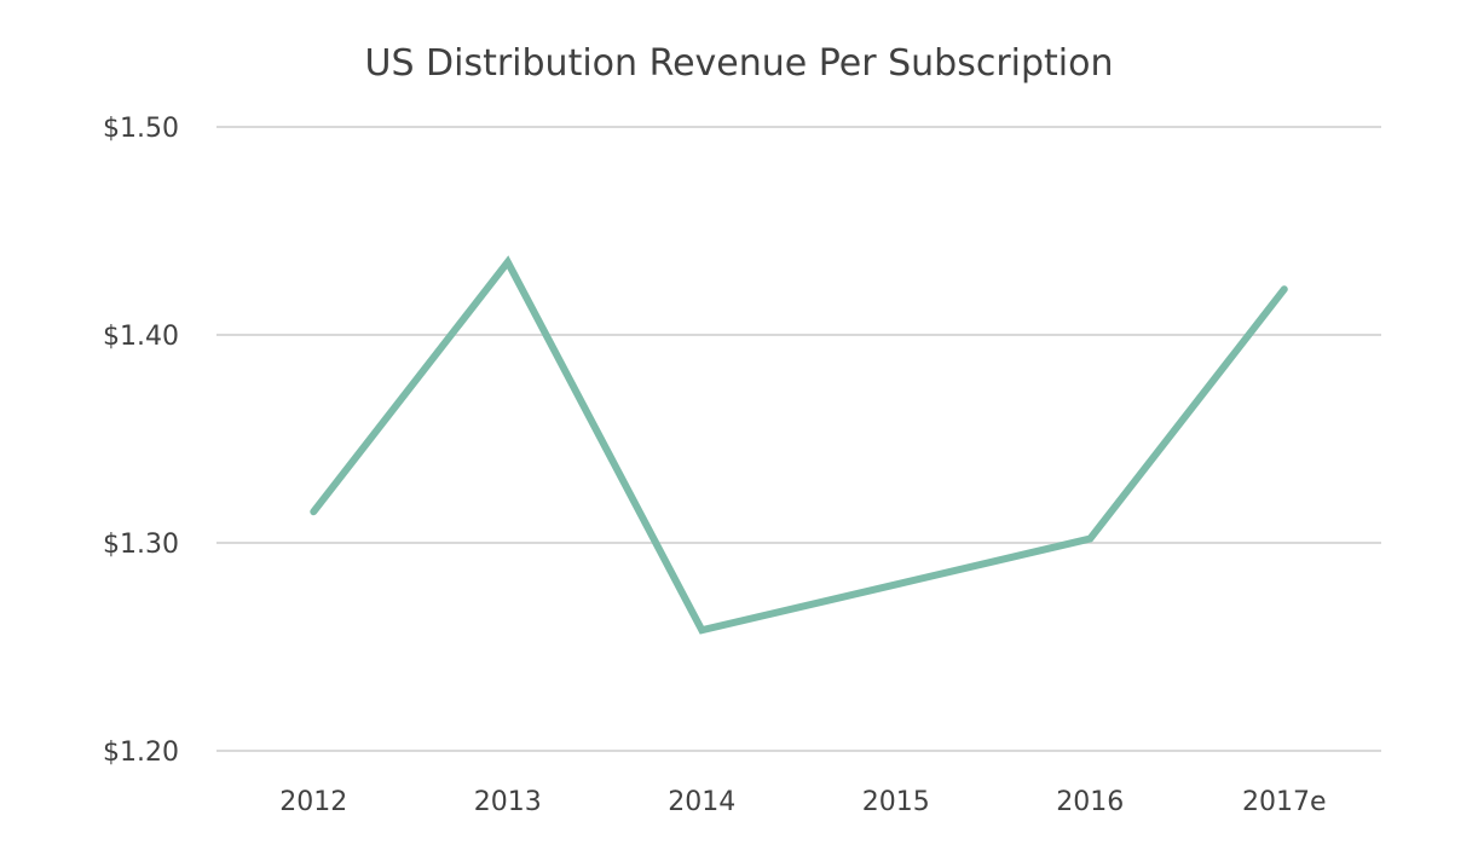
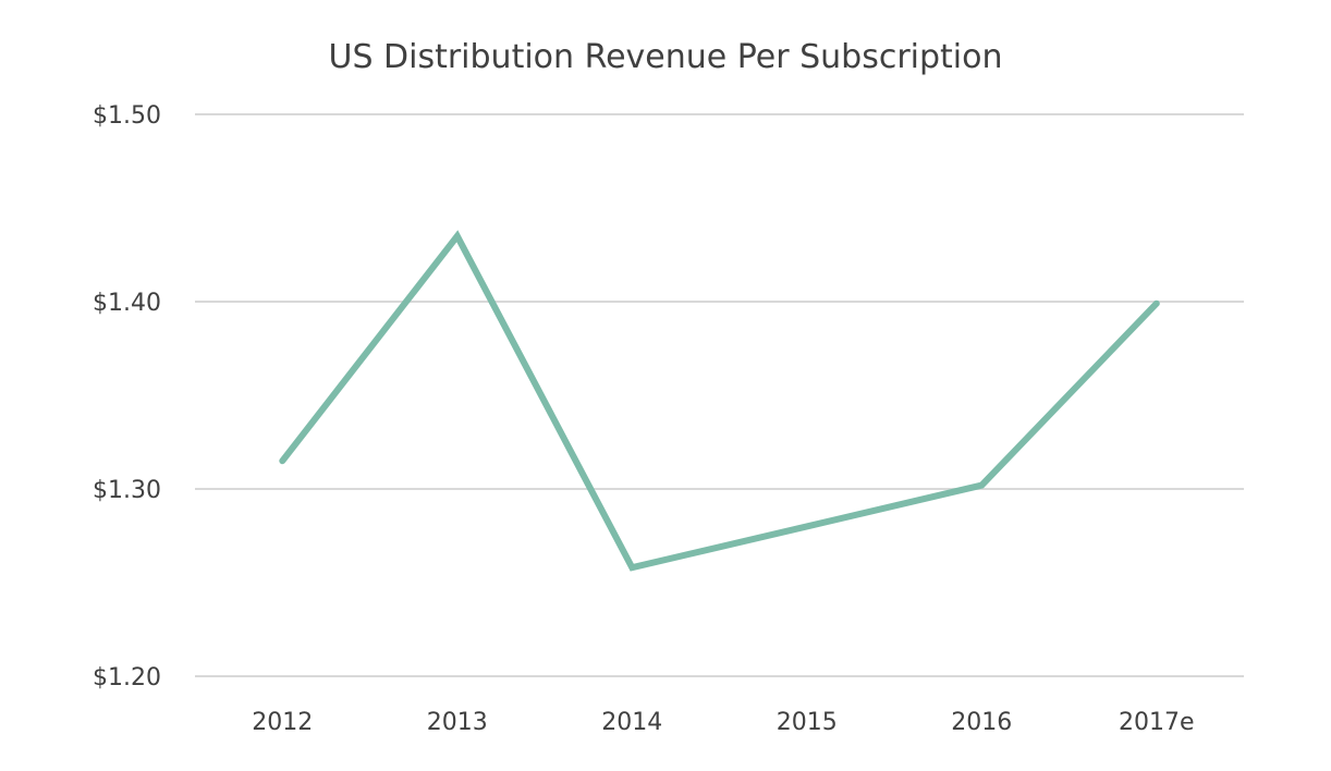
2017e: $1.422 -> $1.399
